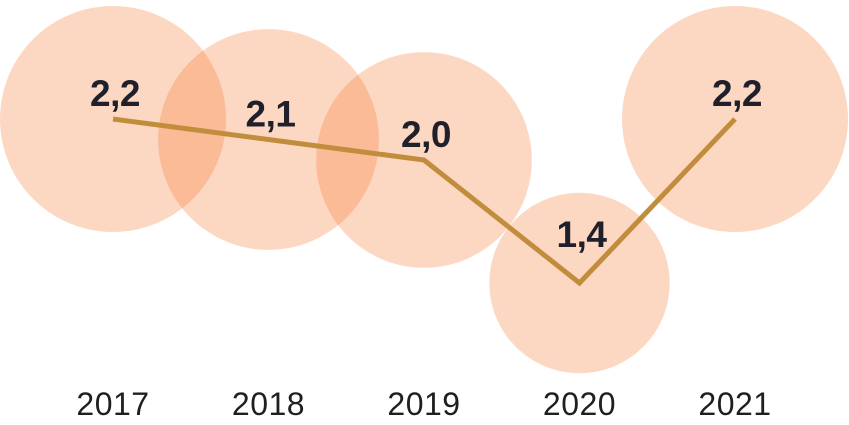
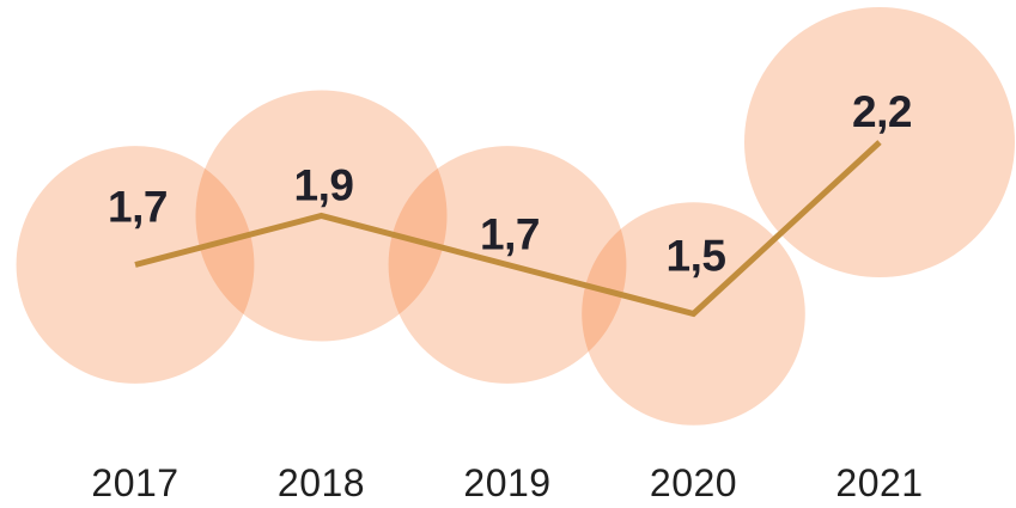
2017: 2,2 -> 1,7
2018: 2,1 -> 1,9
2019: 2,0 -> 1,7
2020: 1,4 -> 1,5
